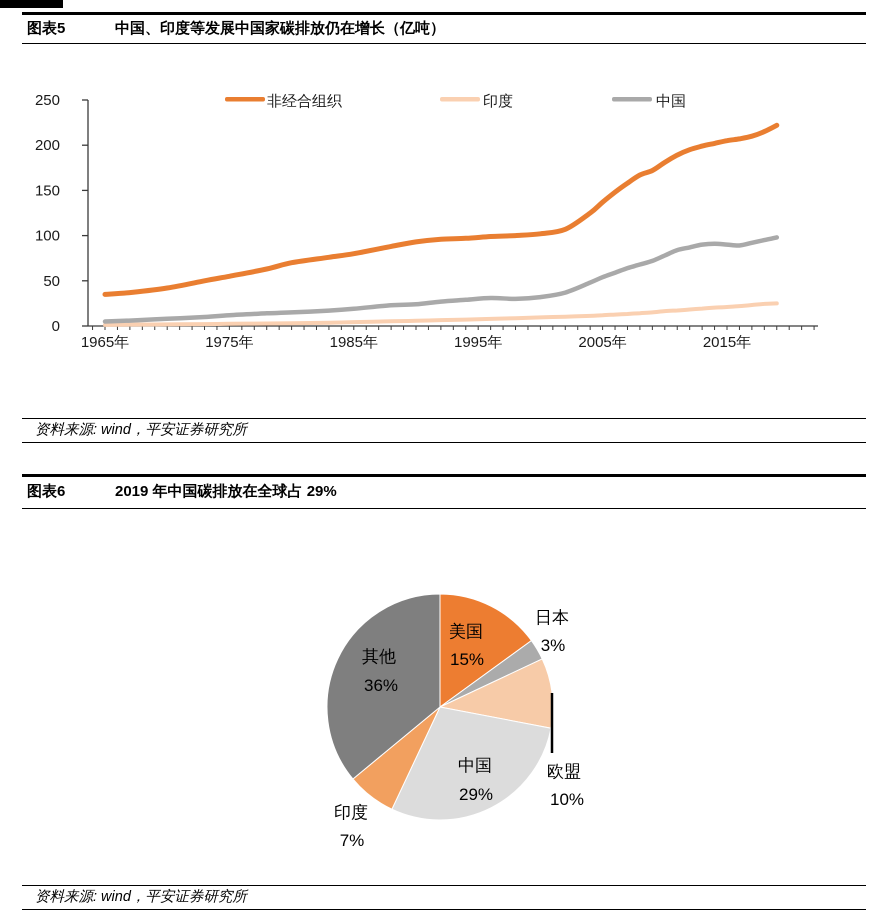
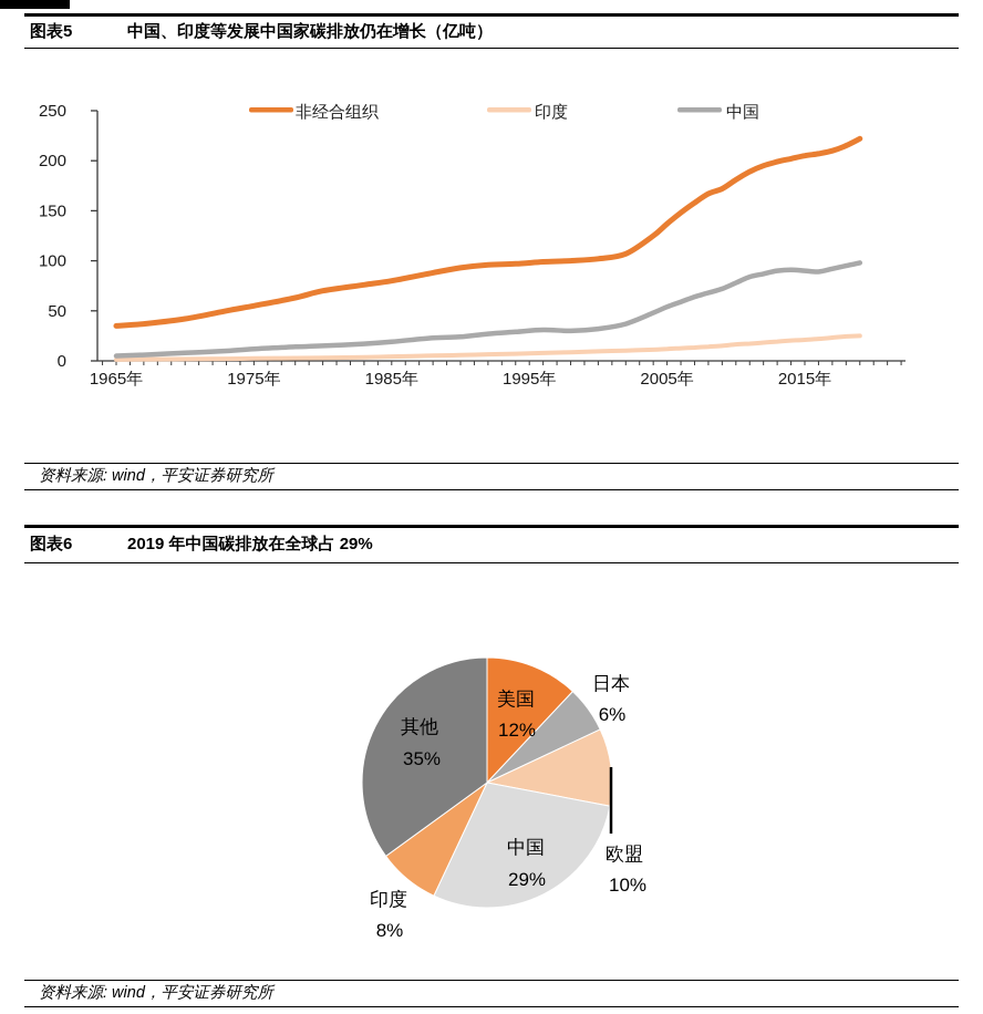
2019 年中国碳排放在全球占 29%/美国: 15% -> 12%
2019 年中国碳排放在全球占 29%/日本: 3% -> 6%
2019 年中国碳排放在全球占 29%/印度: 7% -> 8%
2019 年中国碳排放在全球占 29%/其他: 36% -> 35%
